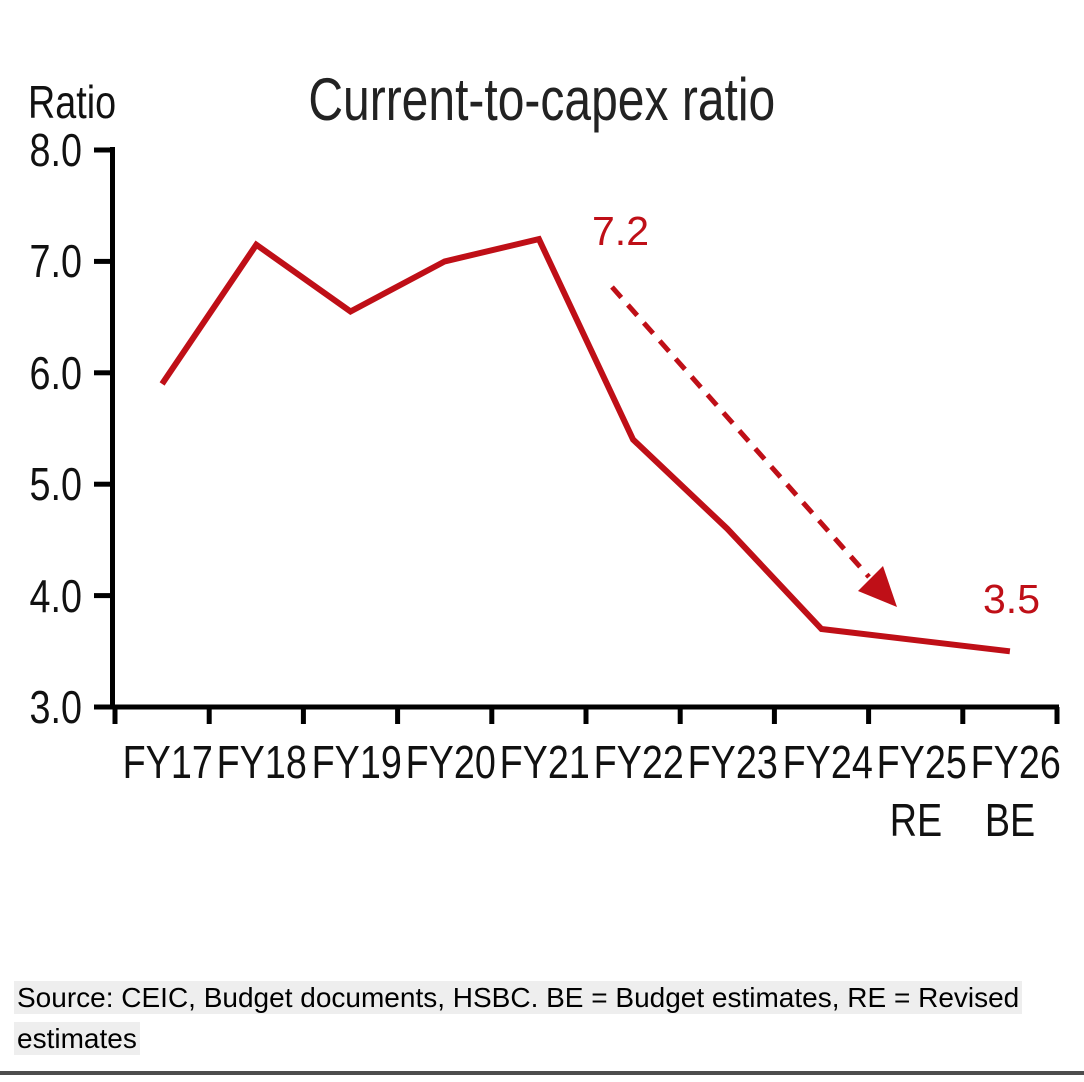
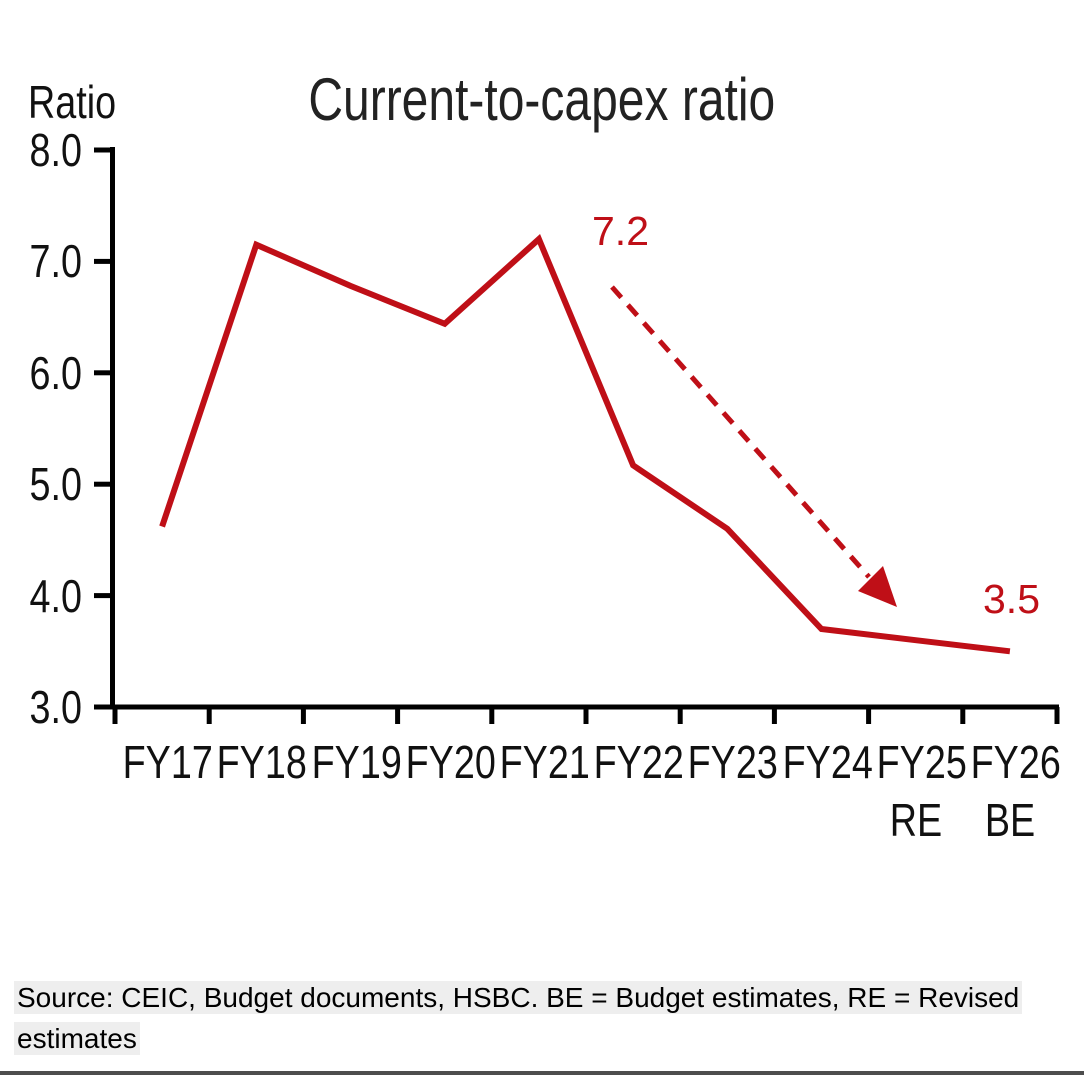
FY17: 5.90 -> 4.62
FY19: 6.55 -> 6.78
FY20: 7.00 -> 6.44
FY22: 5.40 -> 5.17
